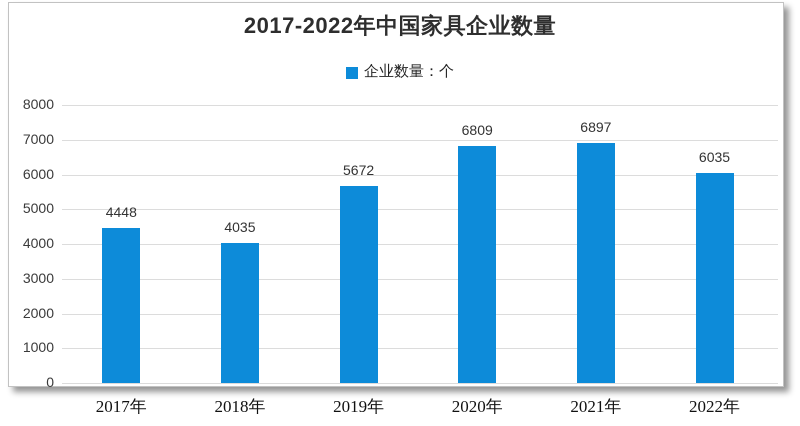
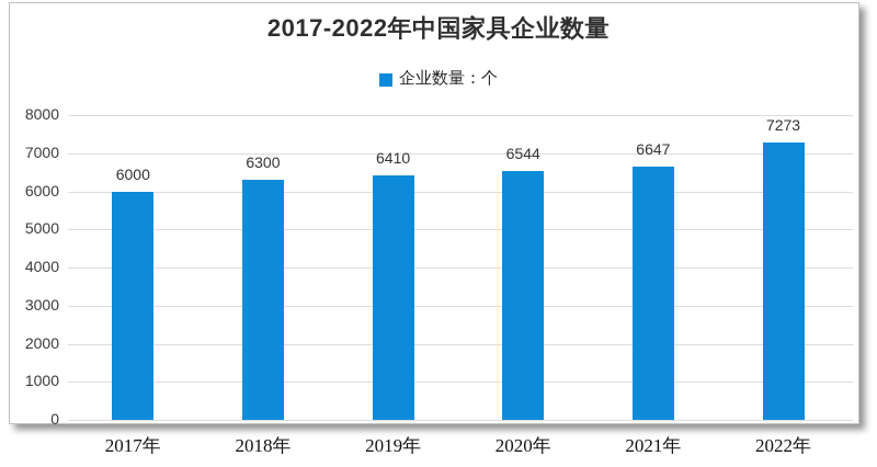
2017年: 4448 -> 6000
2018年: 4035 -> 6300
2019年: 5672 -> 6410
2020年: 6809 -> 6544
2021年: 6897 -> 6647
2022年: 6035 -> 7273
